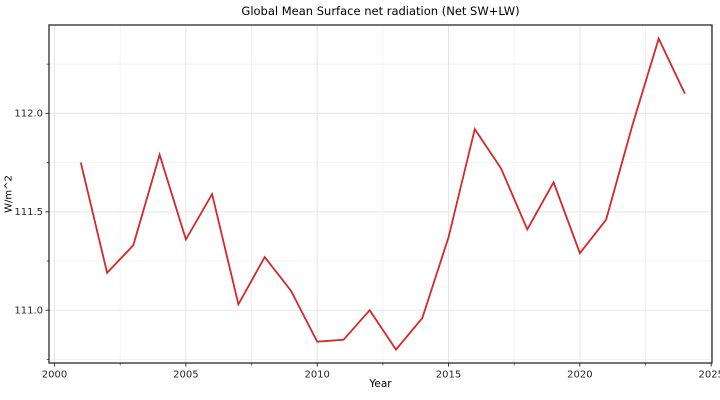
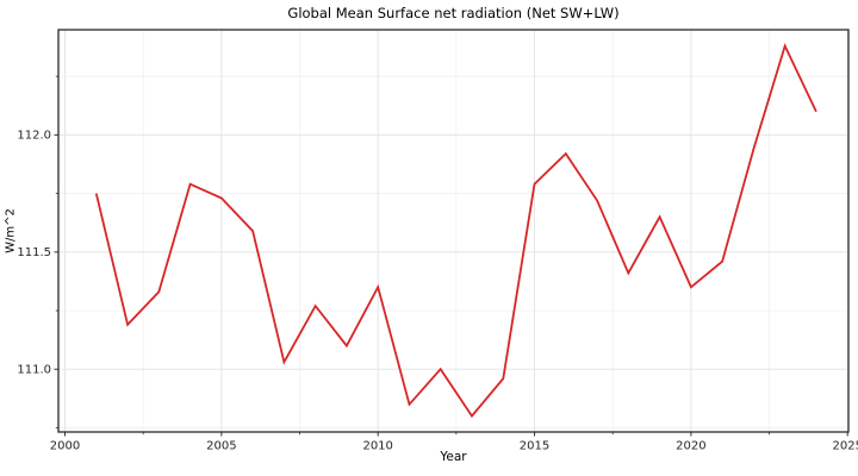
2005: 111.36 -> 111.73
2010: 110.84 -> 111.35
2015: 111.37 -> 111.79
2020: 111.29 -> 111.35
